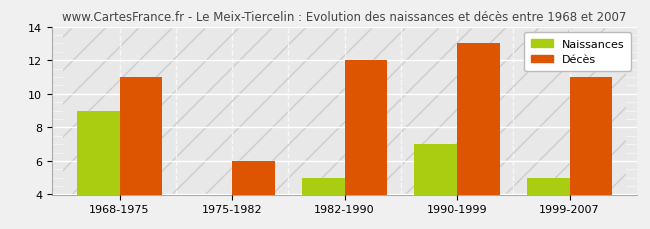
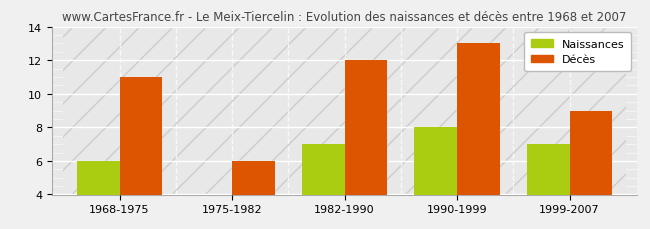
Naissances/1968-1975: 9 -> 6
Naissances/1982-1990: 5 -> 7
Naissances/1990-1999: 7 -> 8
Naissances/1999-2007: 5 -> 7
Décès/1999-2007: 11 -> 9
